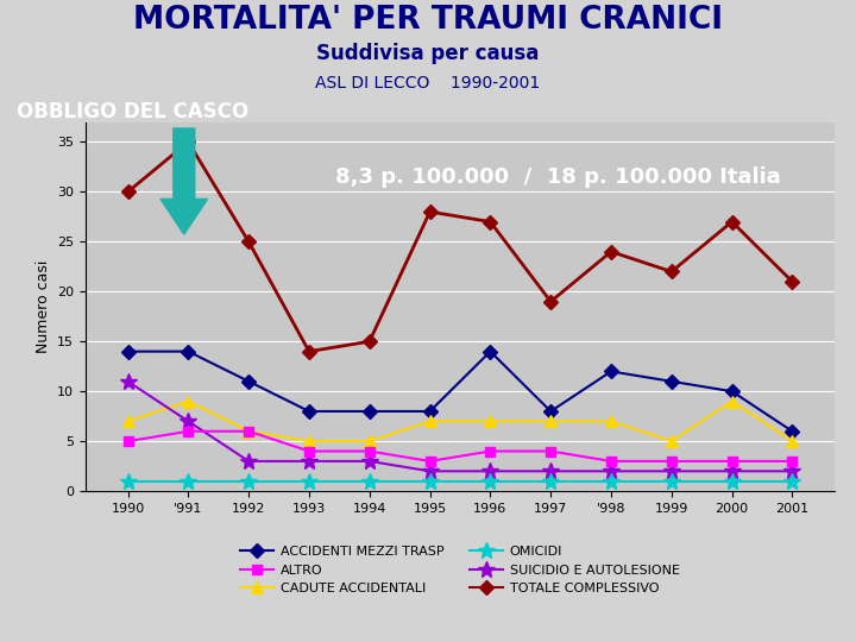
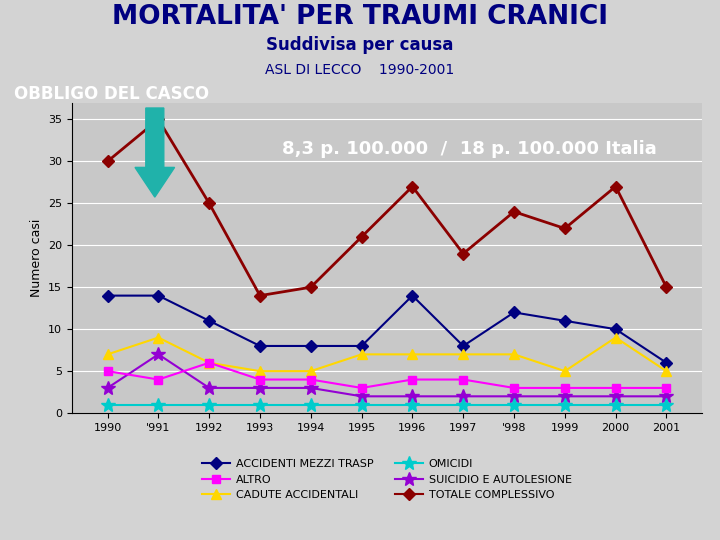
SUICIDIO E AUTOLESIONE/1990: 11 -> 3
ALTRO/'991: 6 -> 4
TOTALE COMPLESSIVO/1995: 28 -> 21
TOTALE COMPLESSIVO/2001: 21 -> 15
